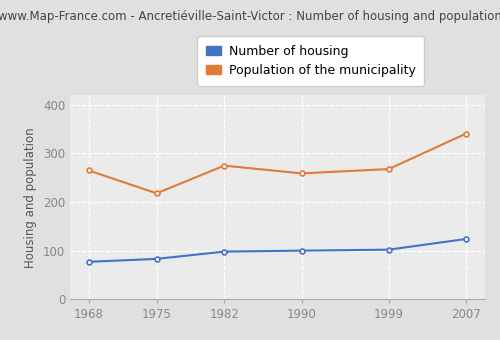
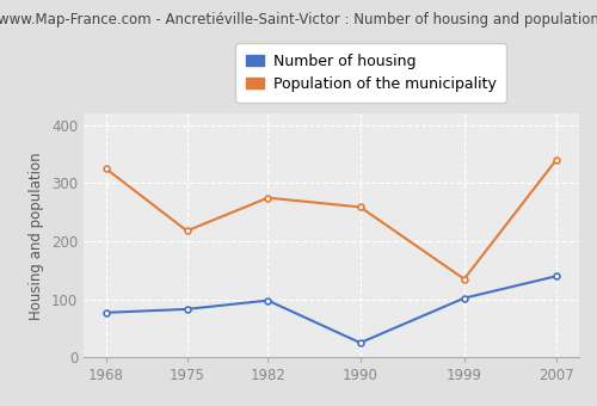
Population of the municipality/1968: 265 -> 325
Number of housing/1990: 100 -> 25
Population of the municipality/1999: 268 -> 135
Number of housing/2007: 124 -> 140
